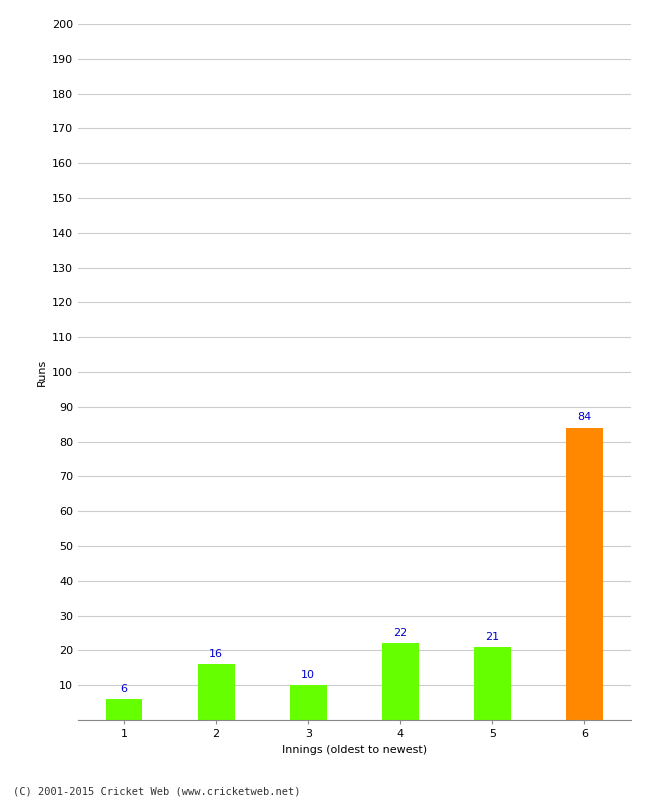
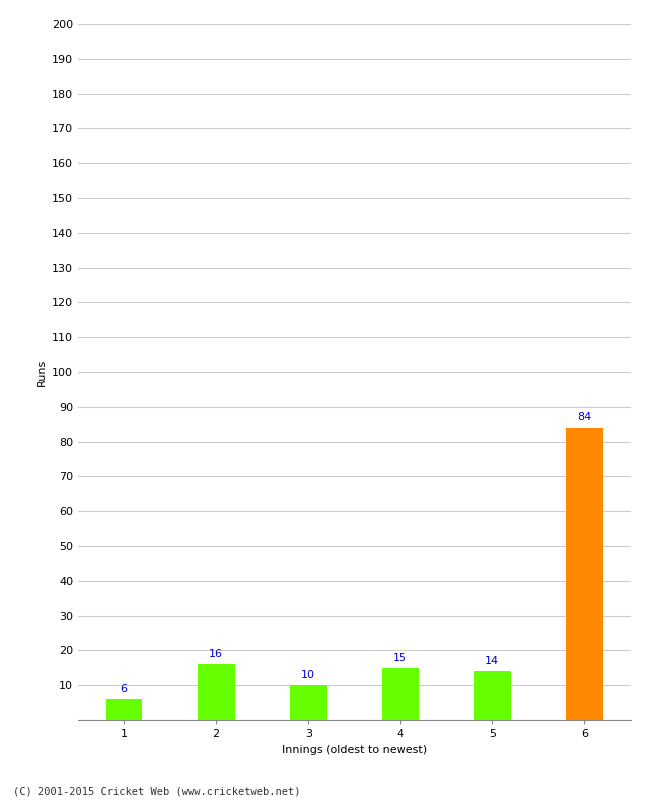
4: 22 -> 15
5: 21 -> 14
